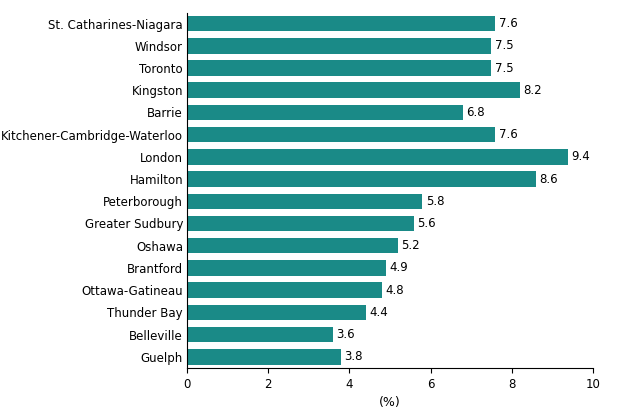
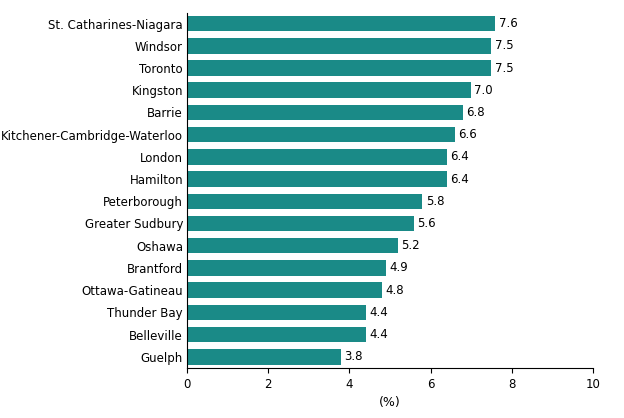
Kingston: 8.2 -> 7.0
Kitchener-Cambridge-Waterloo: 7.6 -> 6.6
London: 9.4 -> 6.4
Hamilton: 8.6 -> 6.4
Belleville: 3.6 -> 4.4
